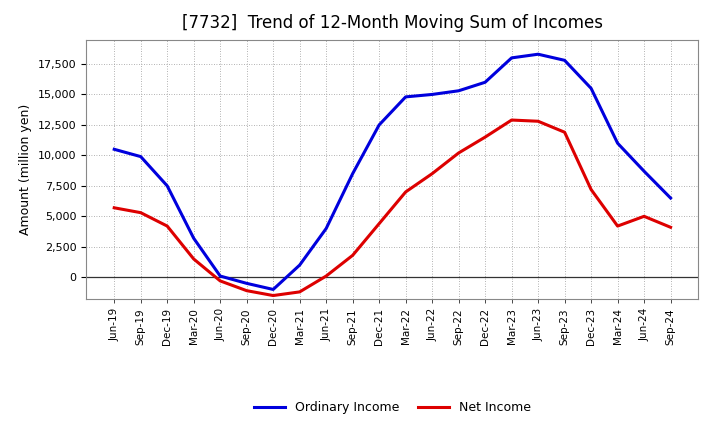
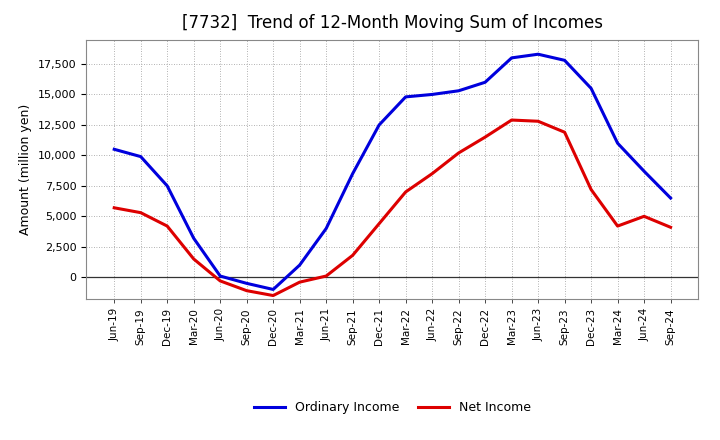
Net Income/Mar-21: -1,200 -> -400
